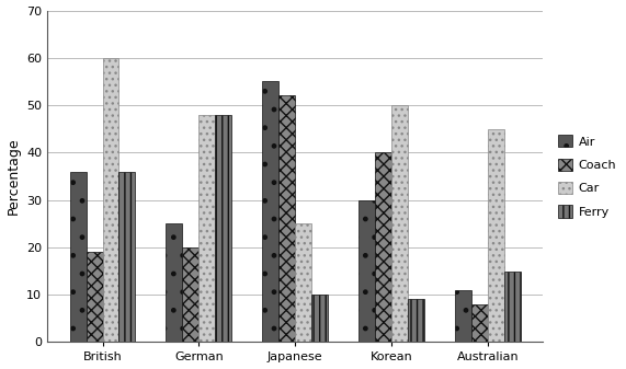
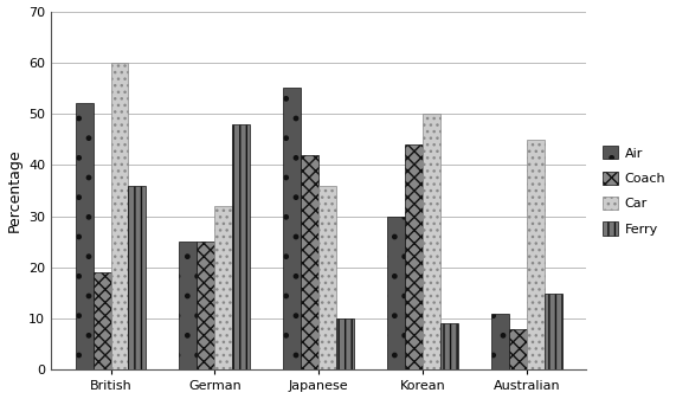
Air/British: 36 -> 52
Coach/German: 20 -> 25
Car/German: 48 -> 32
Coach/Japanese: 52 -> 42
Car/Japanese: 25 -> 36
Coach/Korean: 40 -> 44
